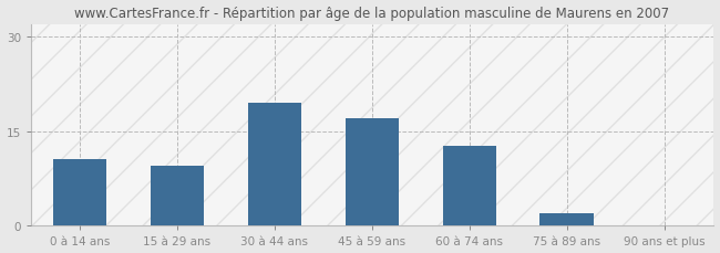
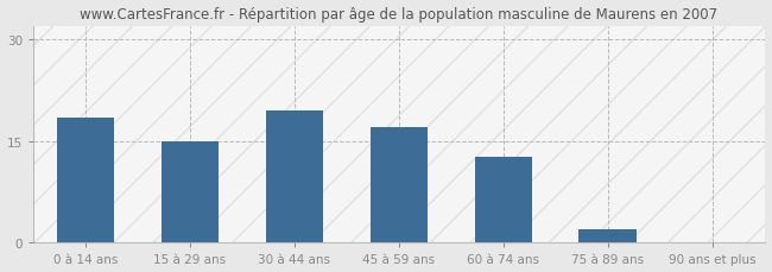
0 à 14 ans: 10.6 -> 18.5
15 à 29 ans: 9.6 -> 15.0
